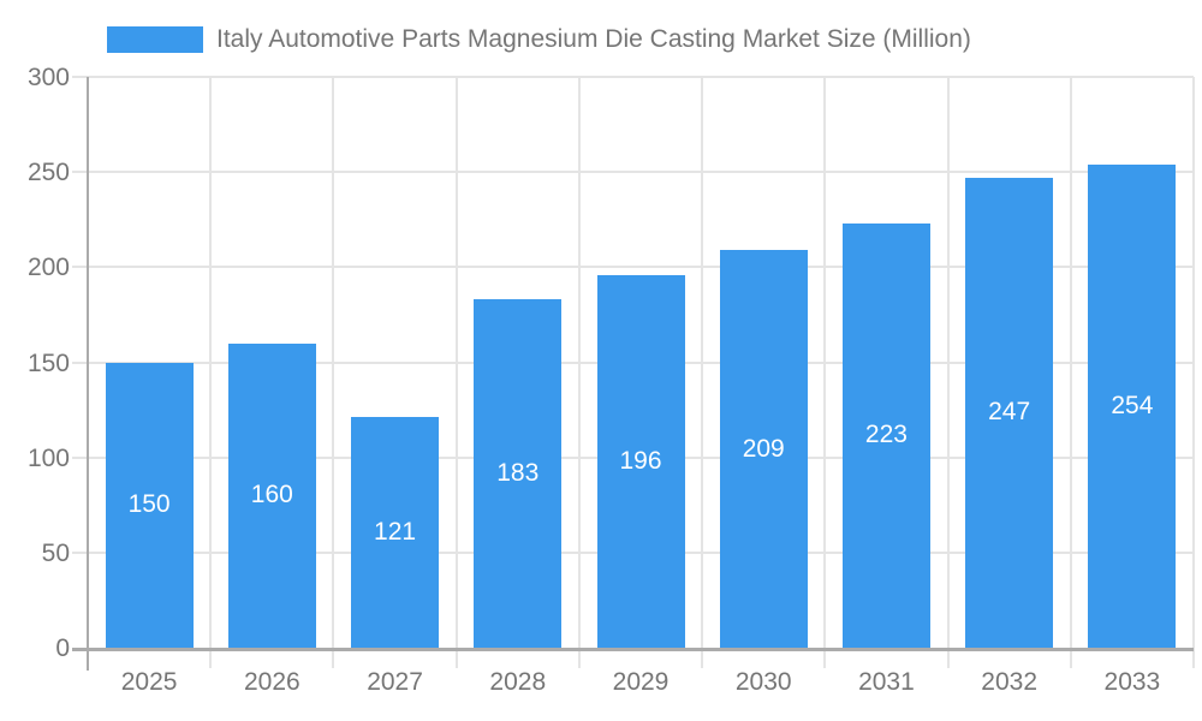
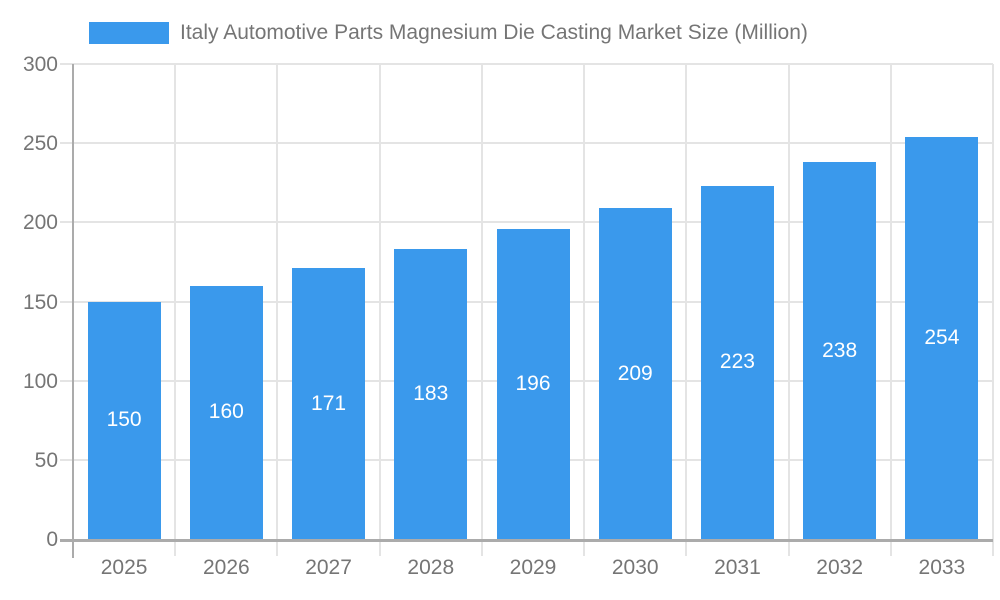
2027: 121 -> 171
2032: 247 -> 238
